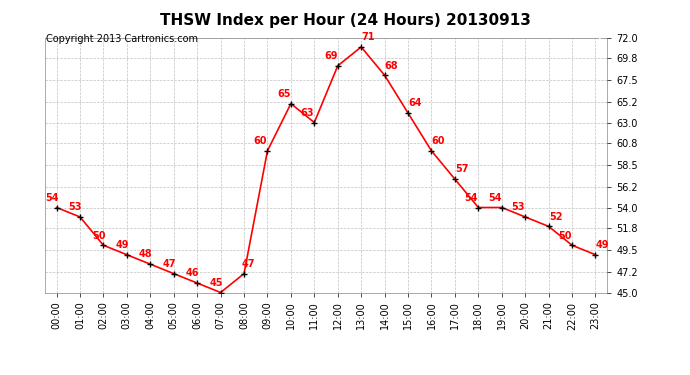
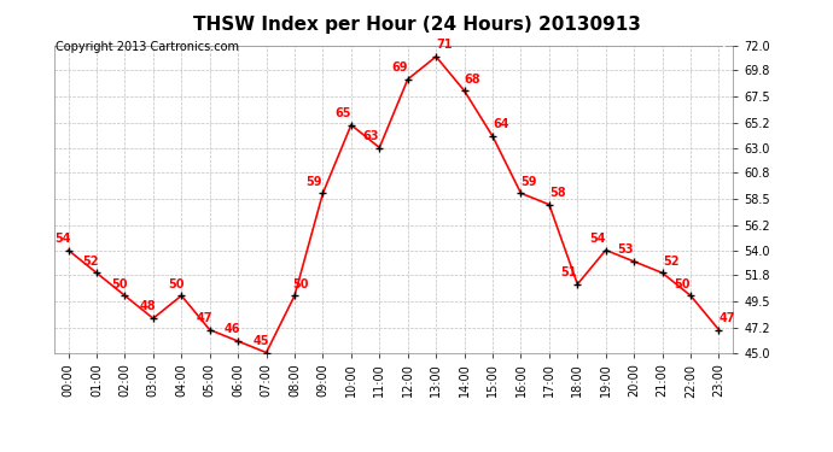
01:00: 53 -> 52
03:00: 49 -> 48
04:00: 48 -> 50
08:00: 47 -> 50
09:00: 60 -> 59
16:00: 60 -> 59
17:00: 57 -> 58
18:00: 54 -> 51
23:00: 49 -> 47
